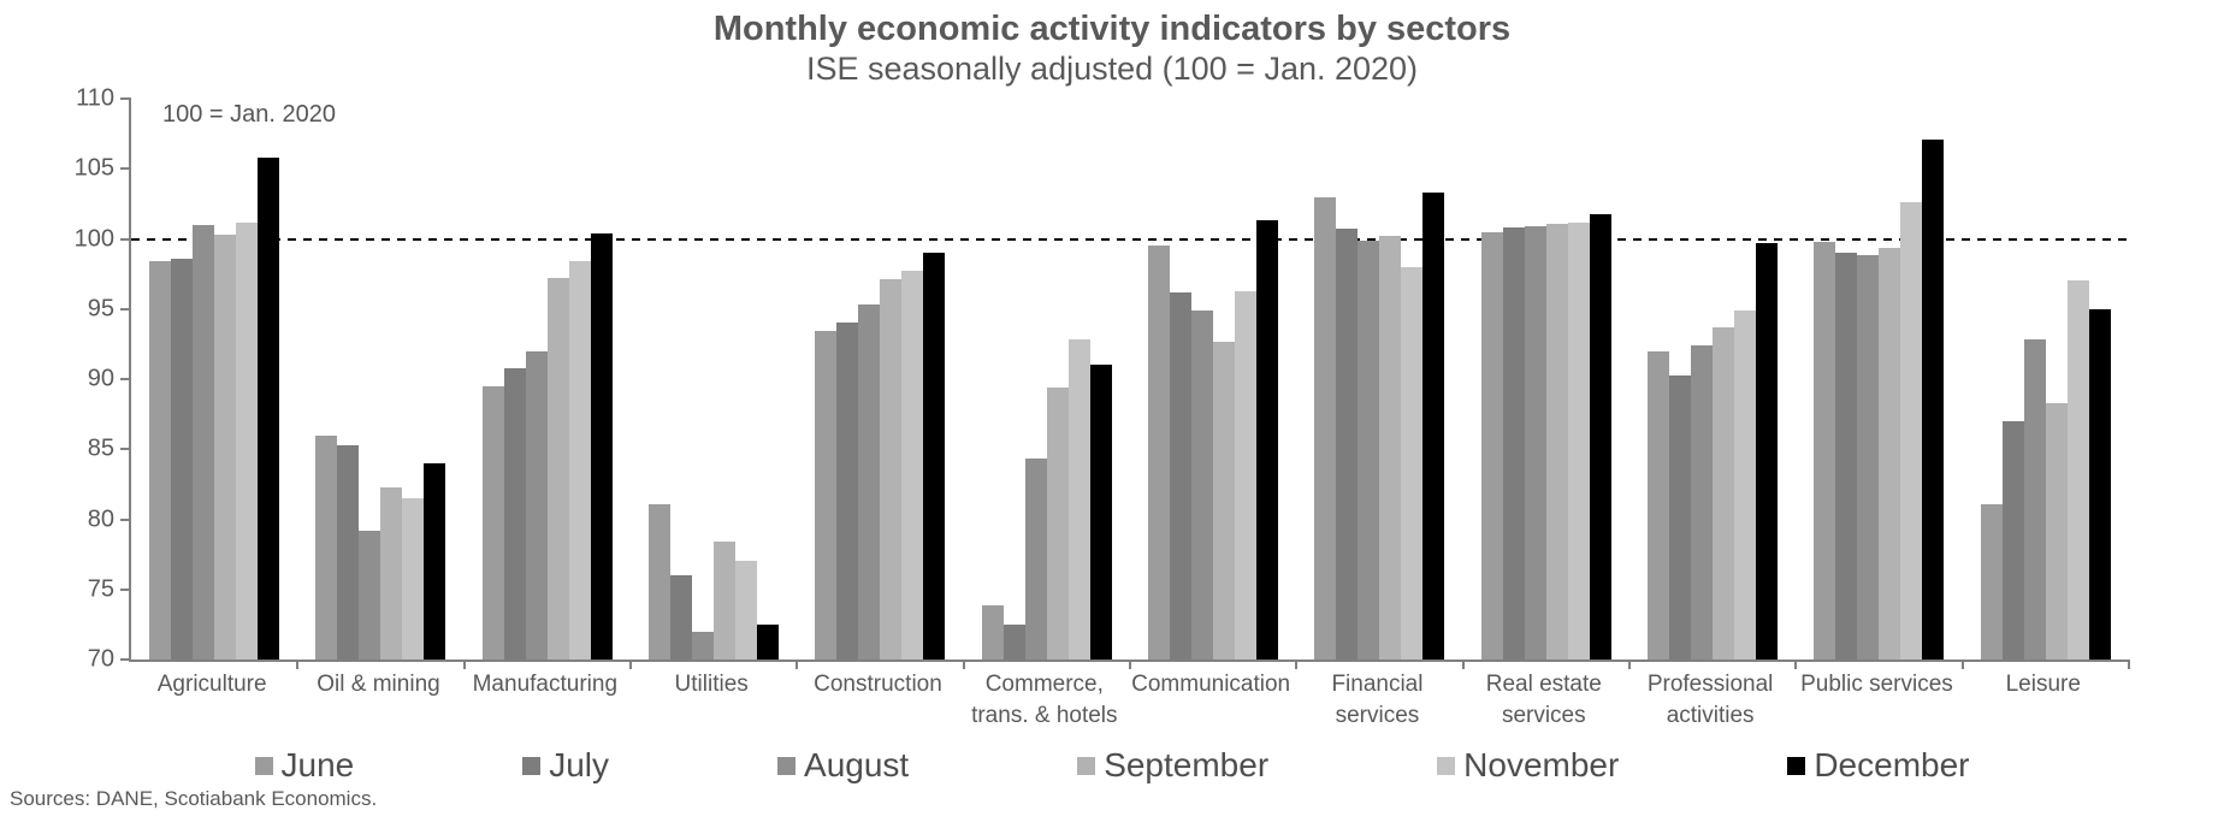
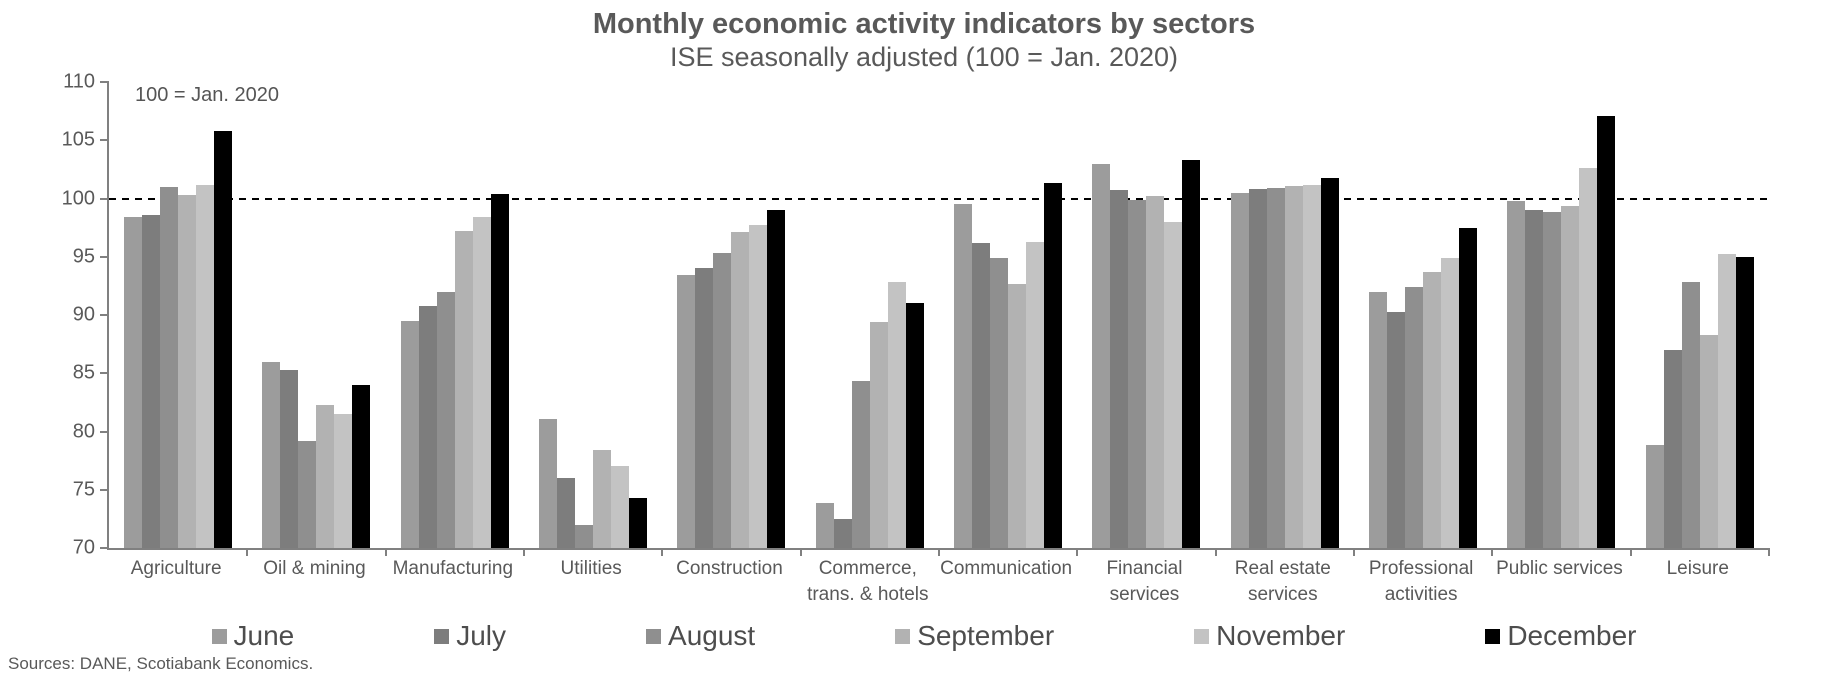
December/Utilities: 72.5 -> 74.3
December/Professional activities: 99.7 -> 97.5
June/Leisure: 81.1 -> 78.8
November/Leisure: 97.0 -> 95.2
